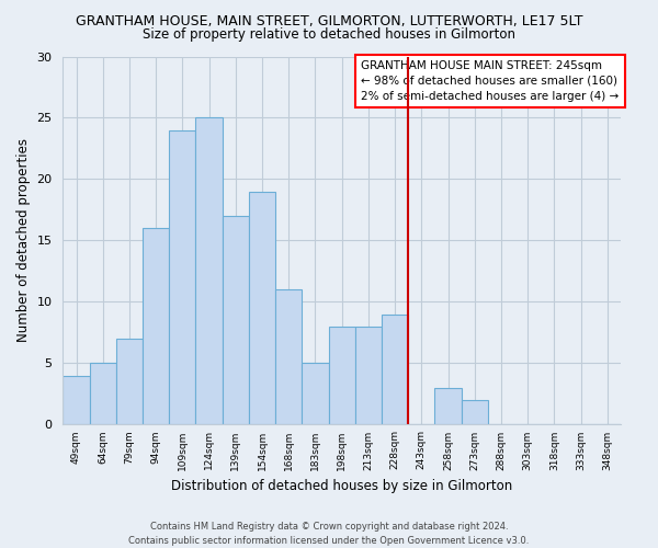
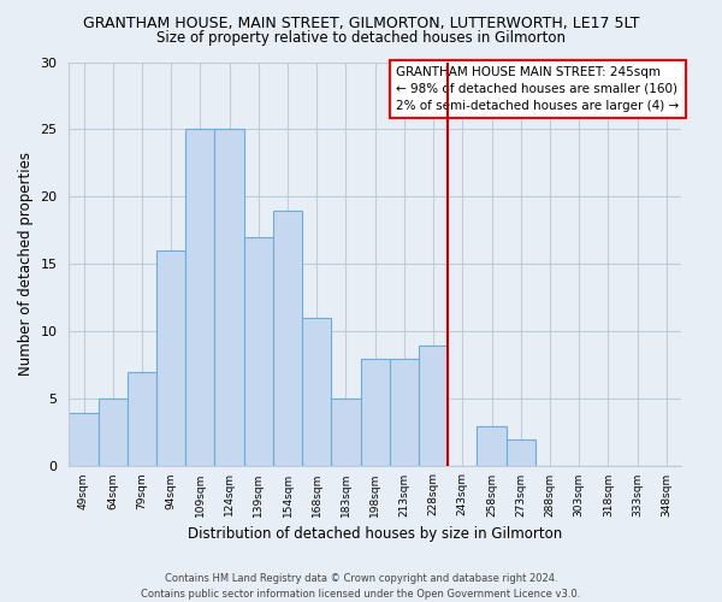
109sqm: 24 -> 25
